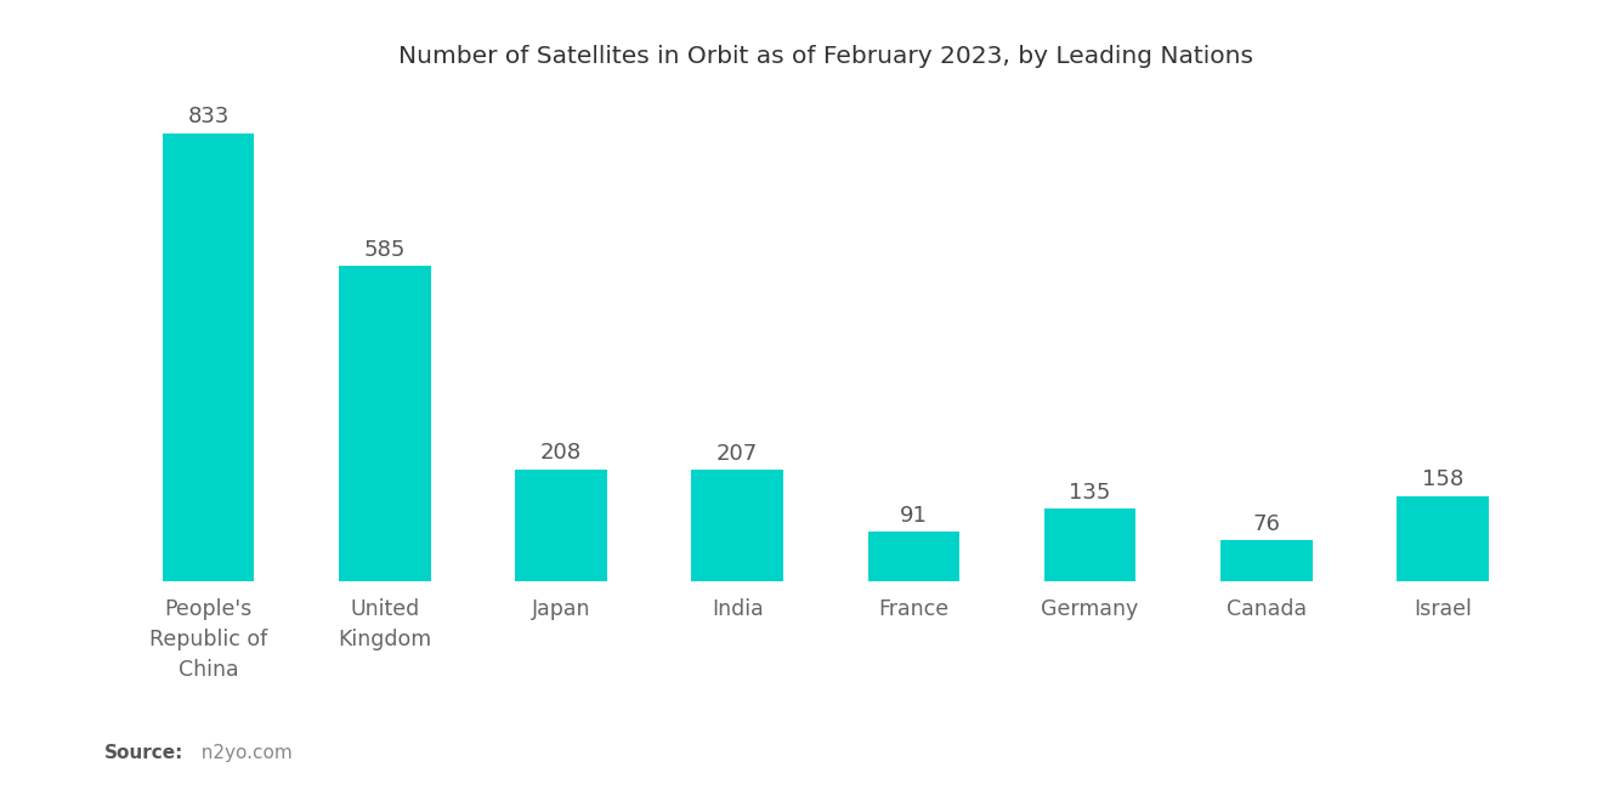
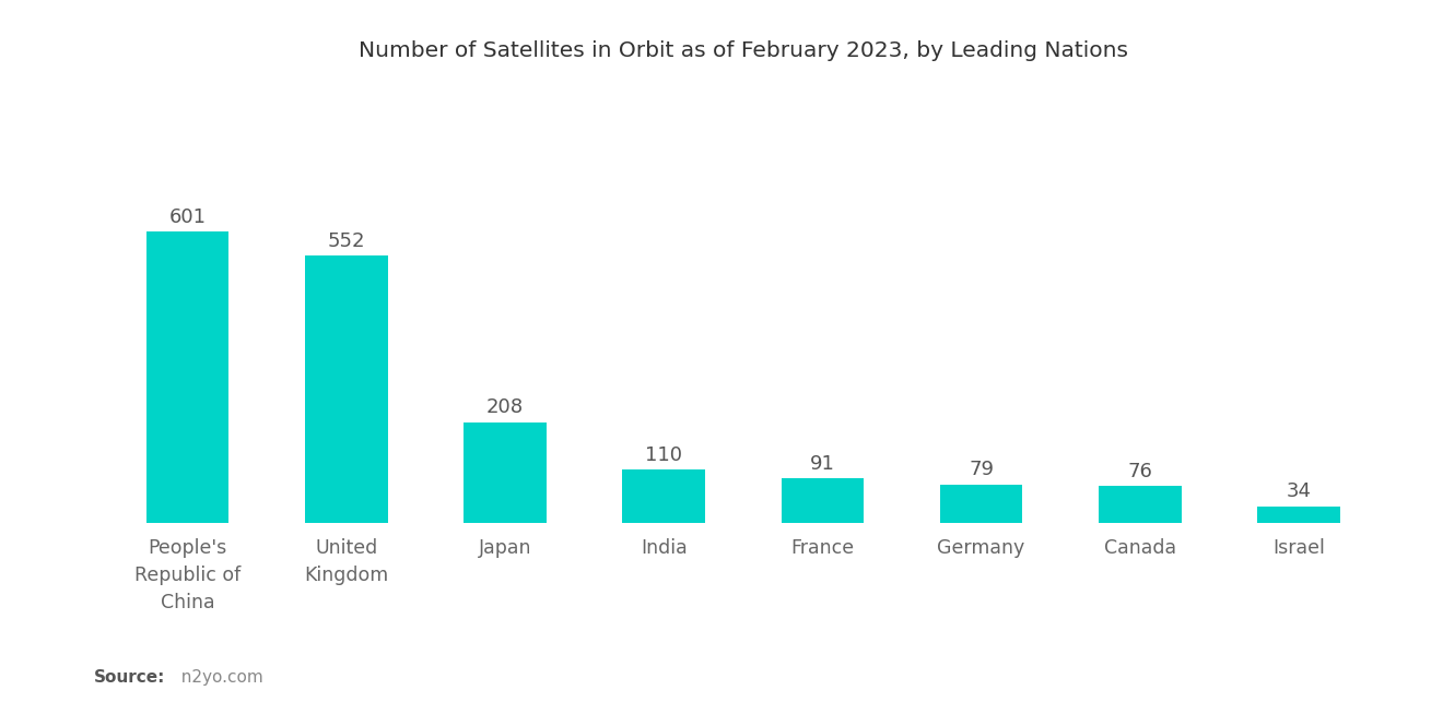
People's Republic of China: 833 -> 601
United Kingdom: 585 -> 552
India: 207 -> 110
Germany: 135 -> 79
Israel: 158 -> 34
